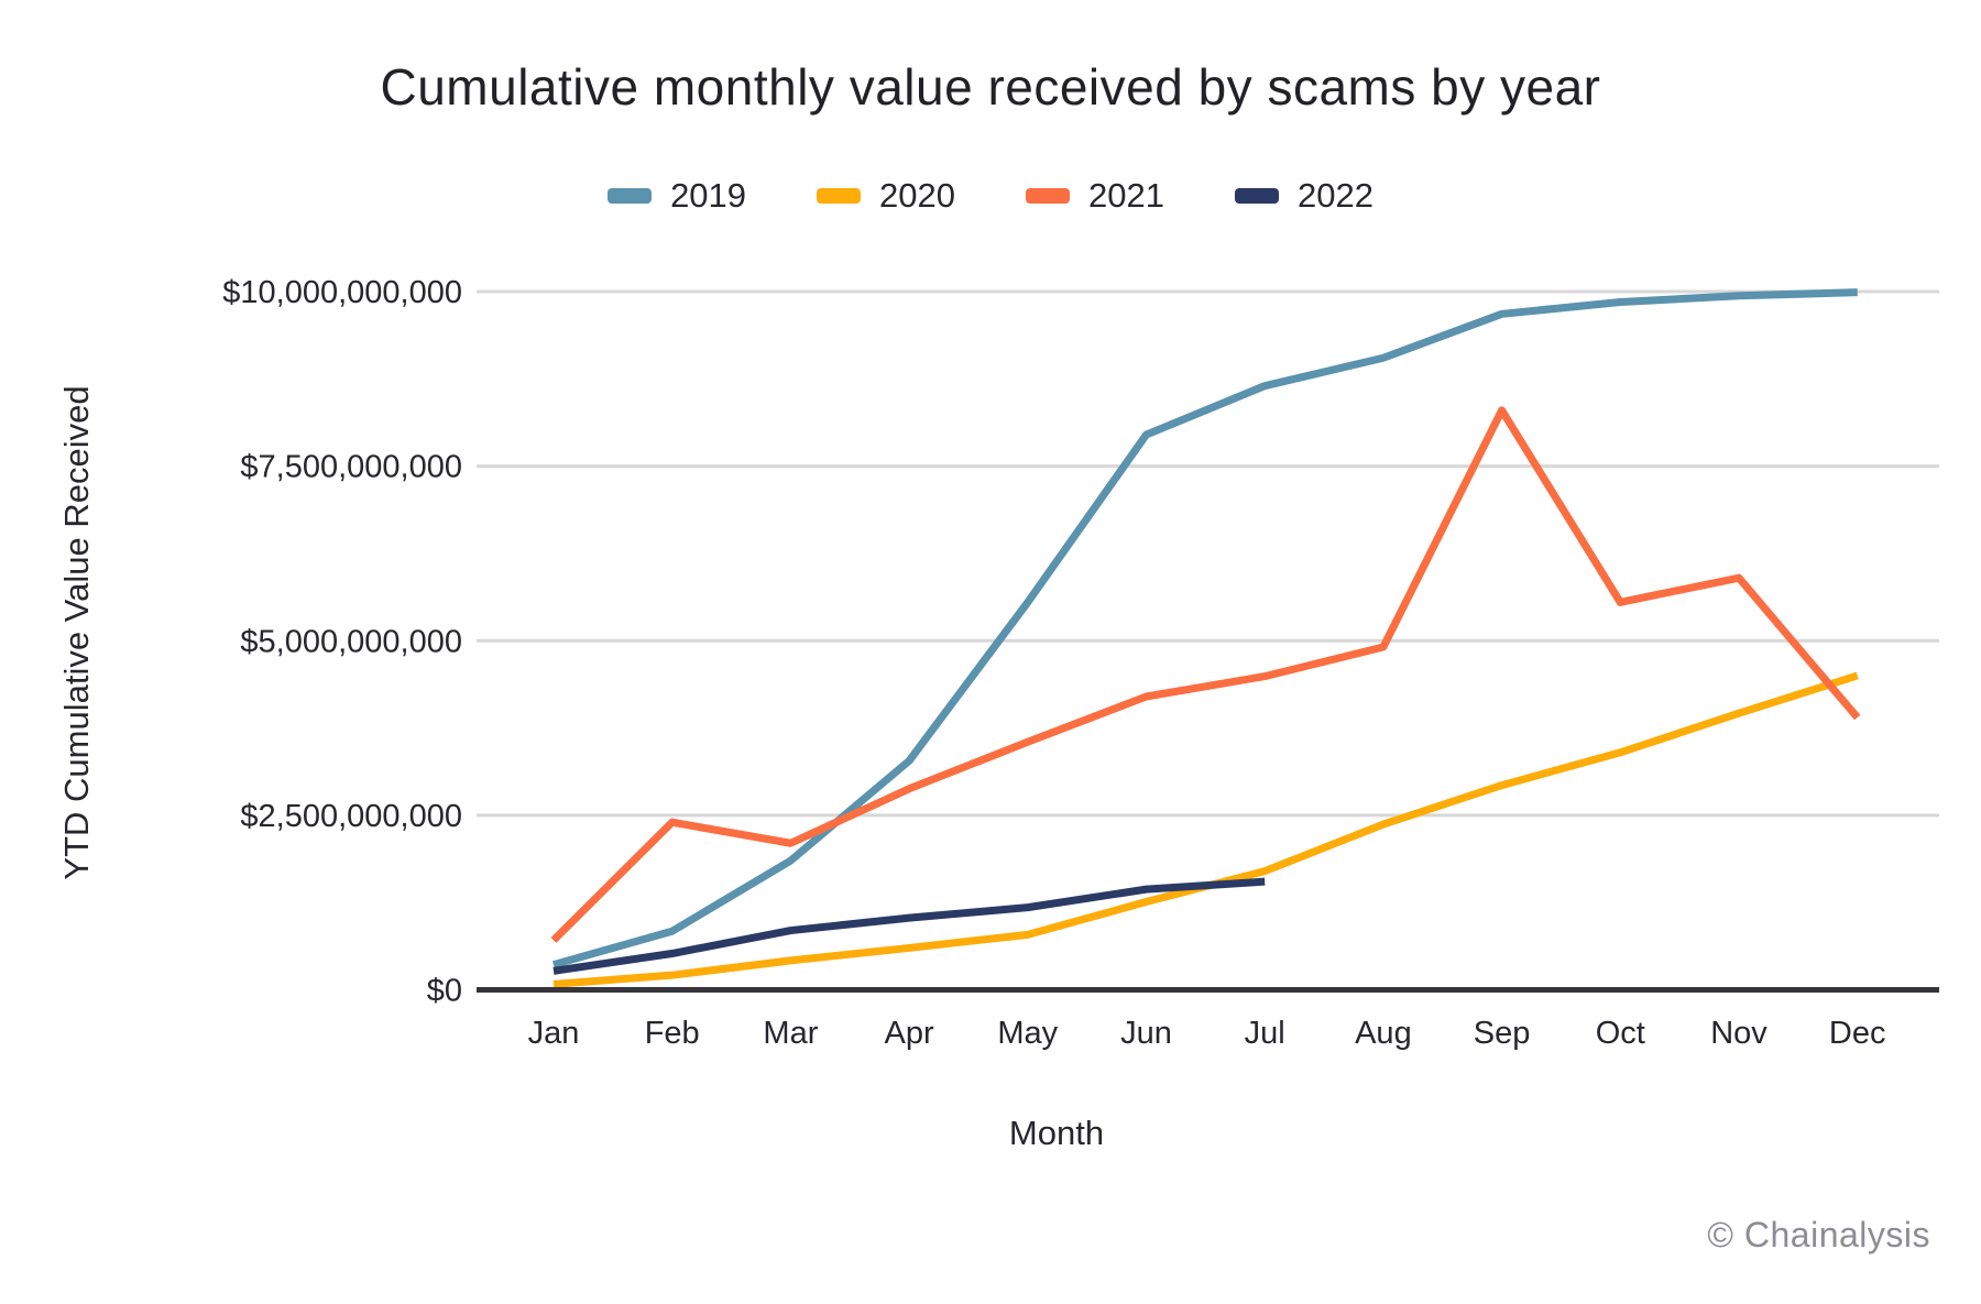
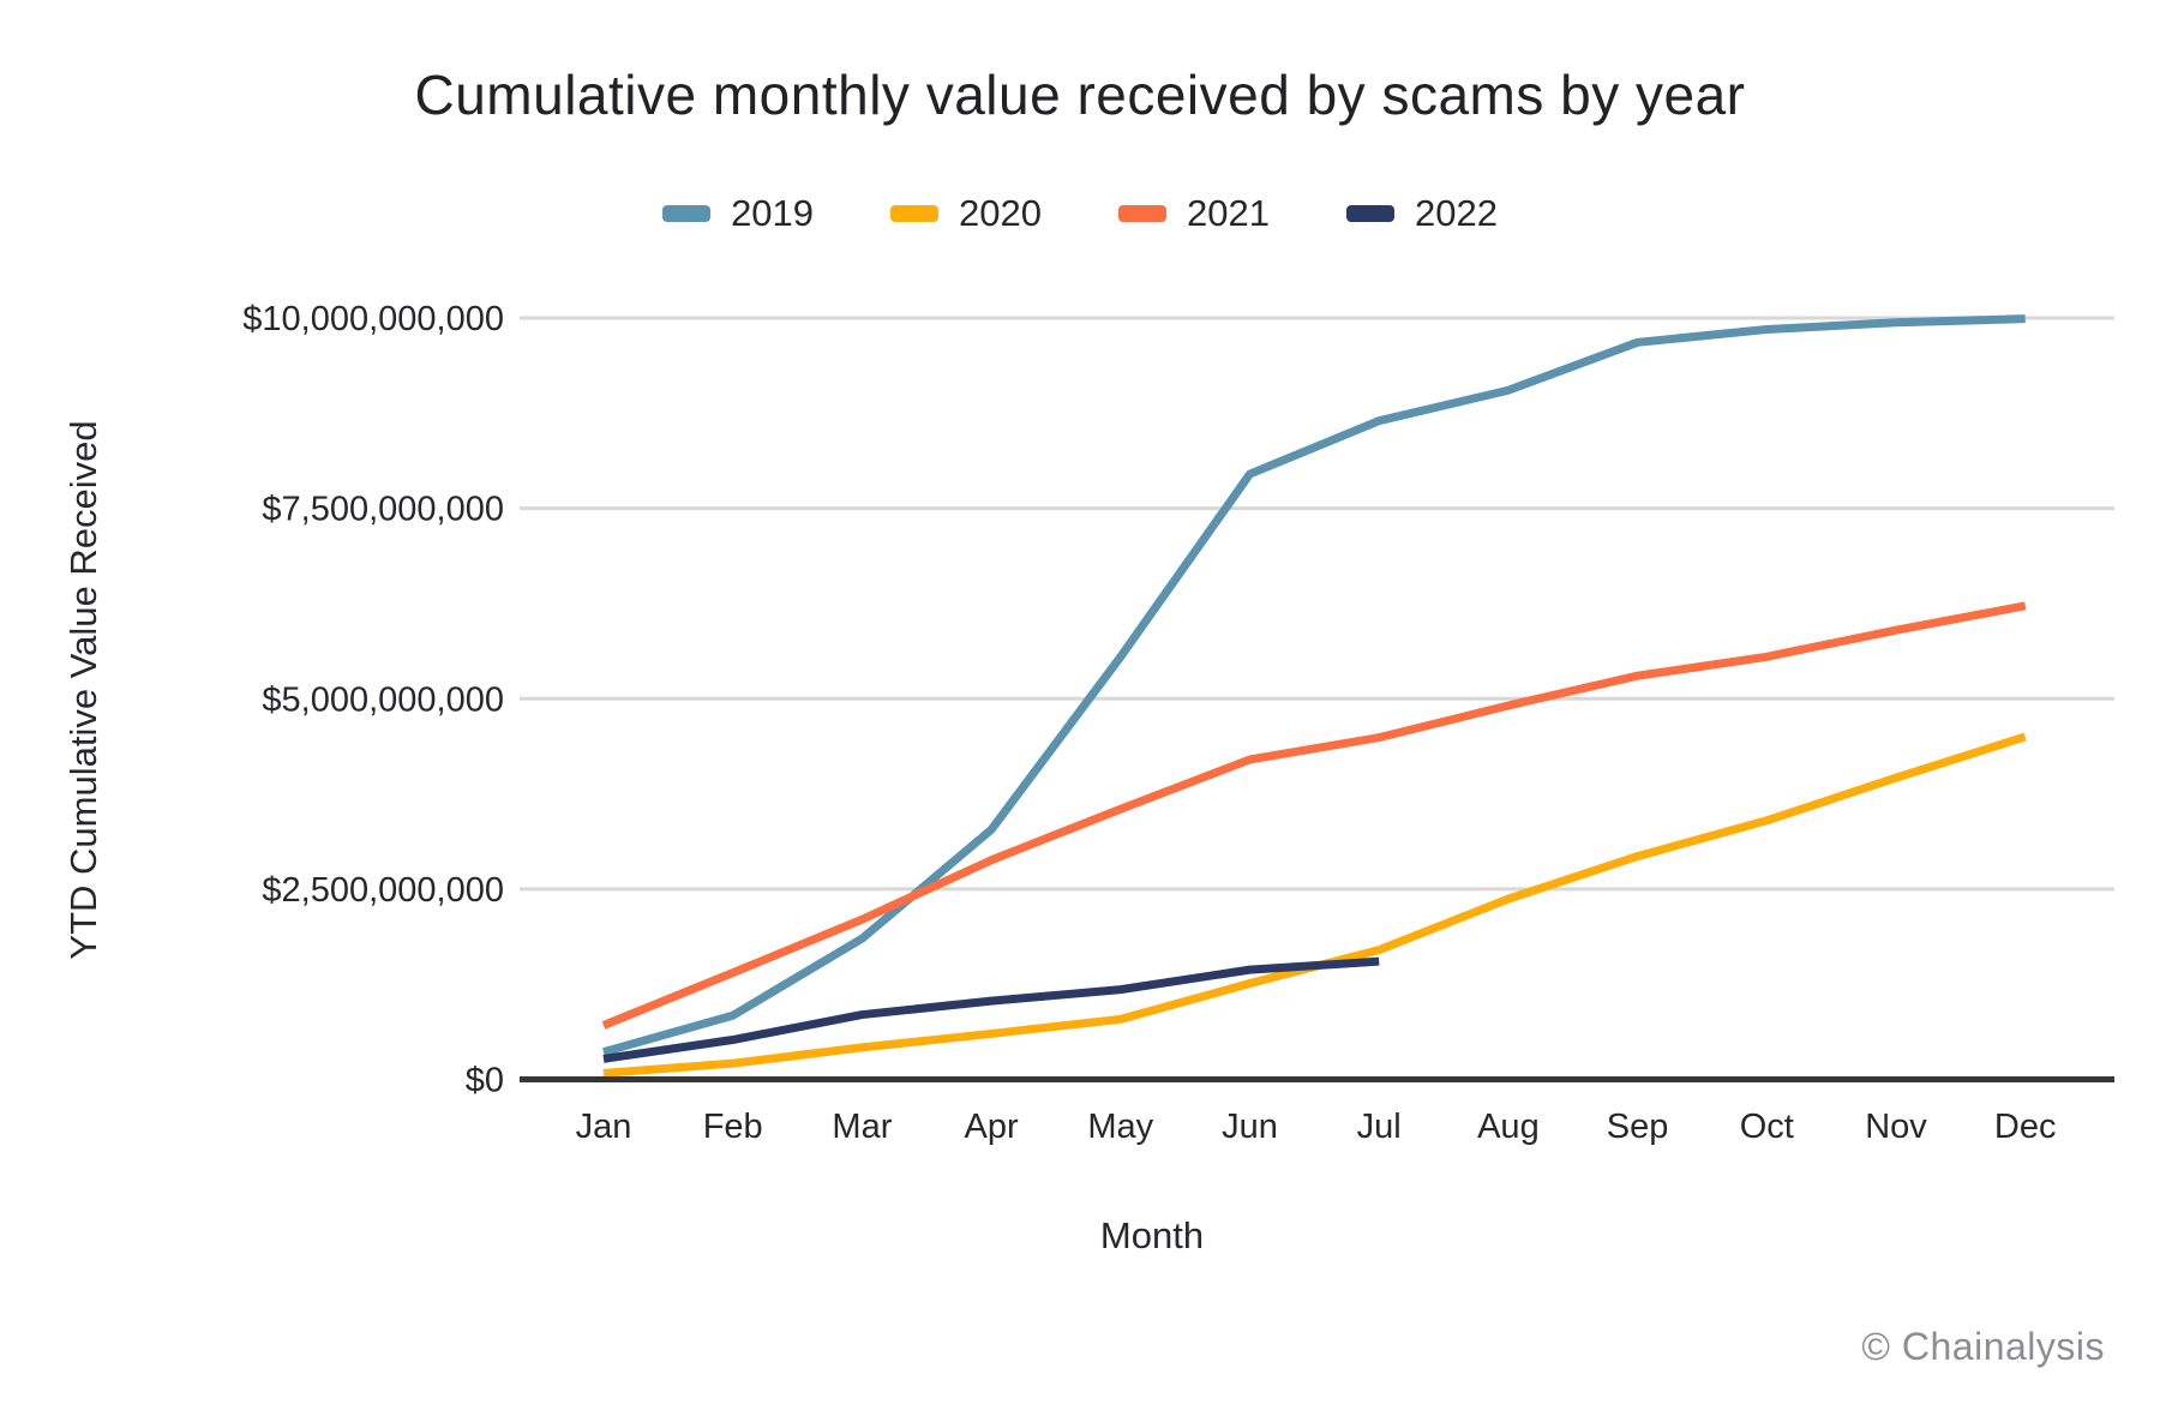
2021/Feb: $2400000000 -> $1400000000
2021/Sep: $8300000000 -> $5300000000
2021/Dec: $3900000000 -> $6200000000
